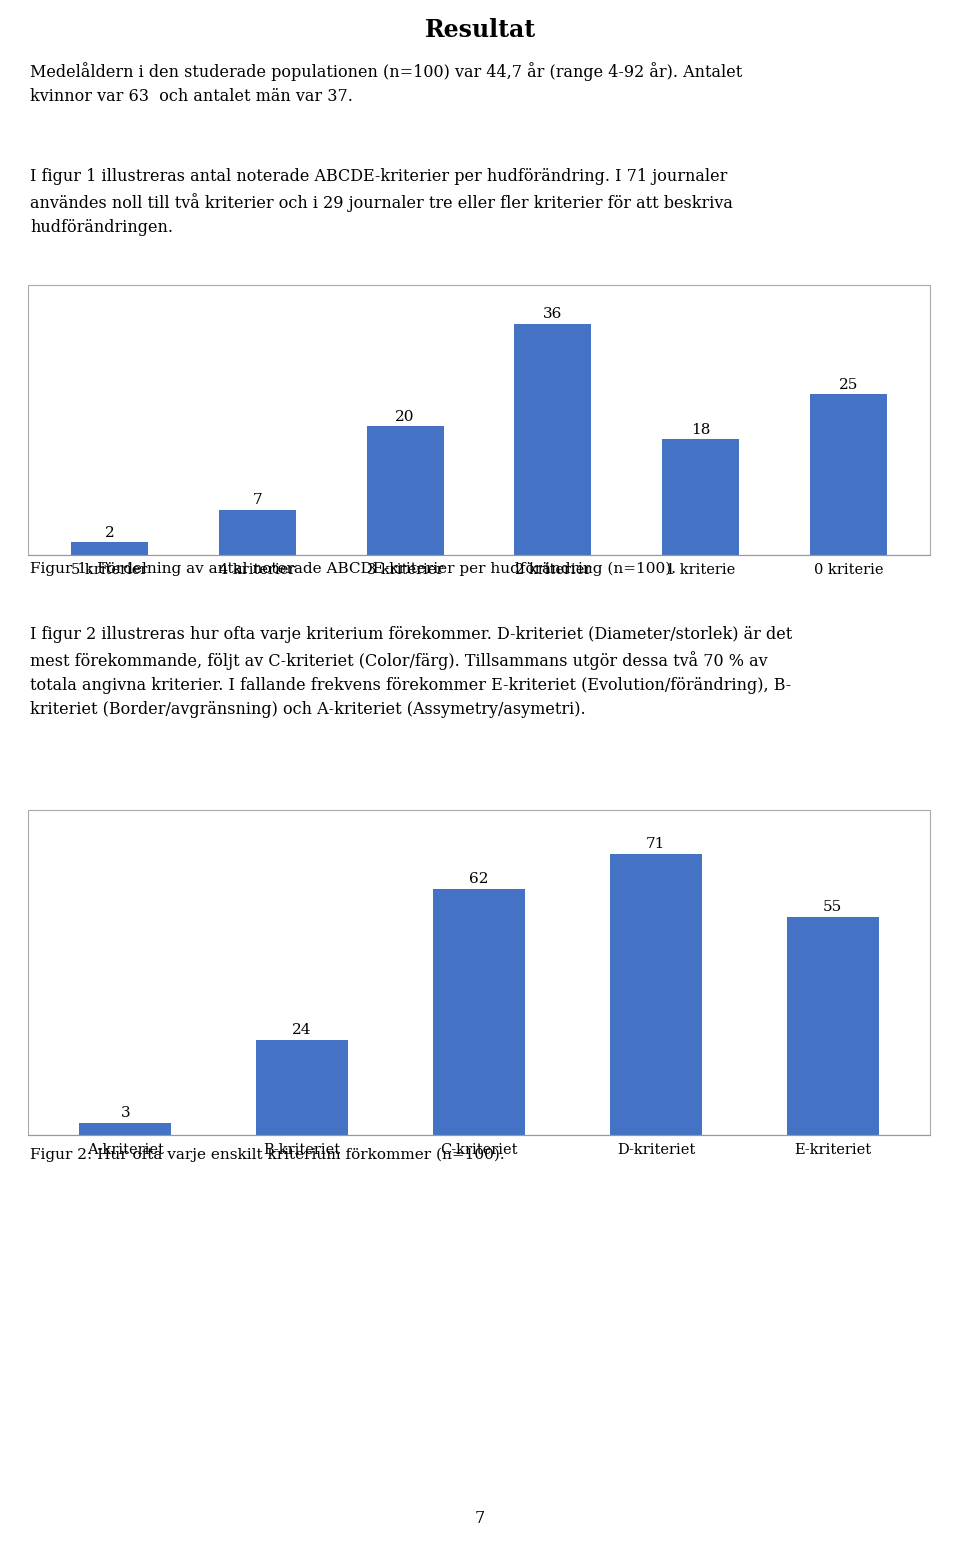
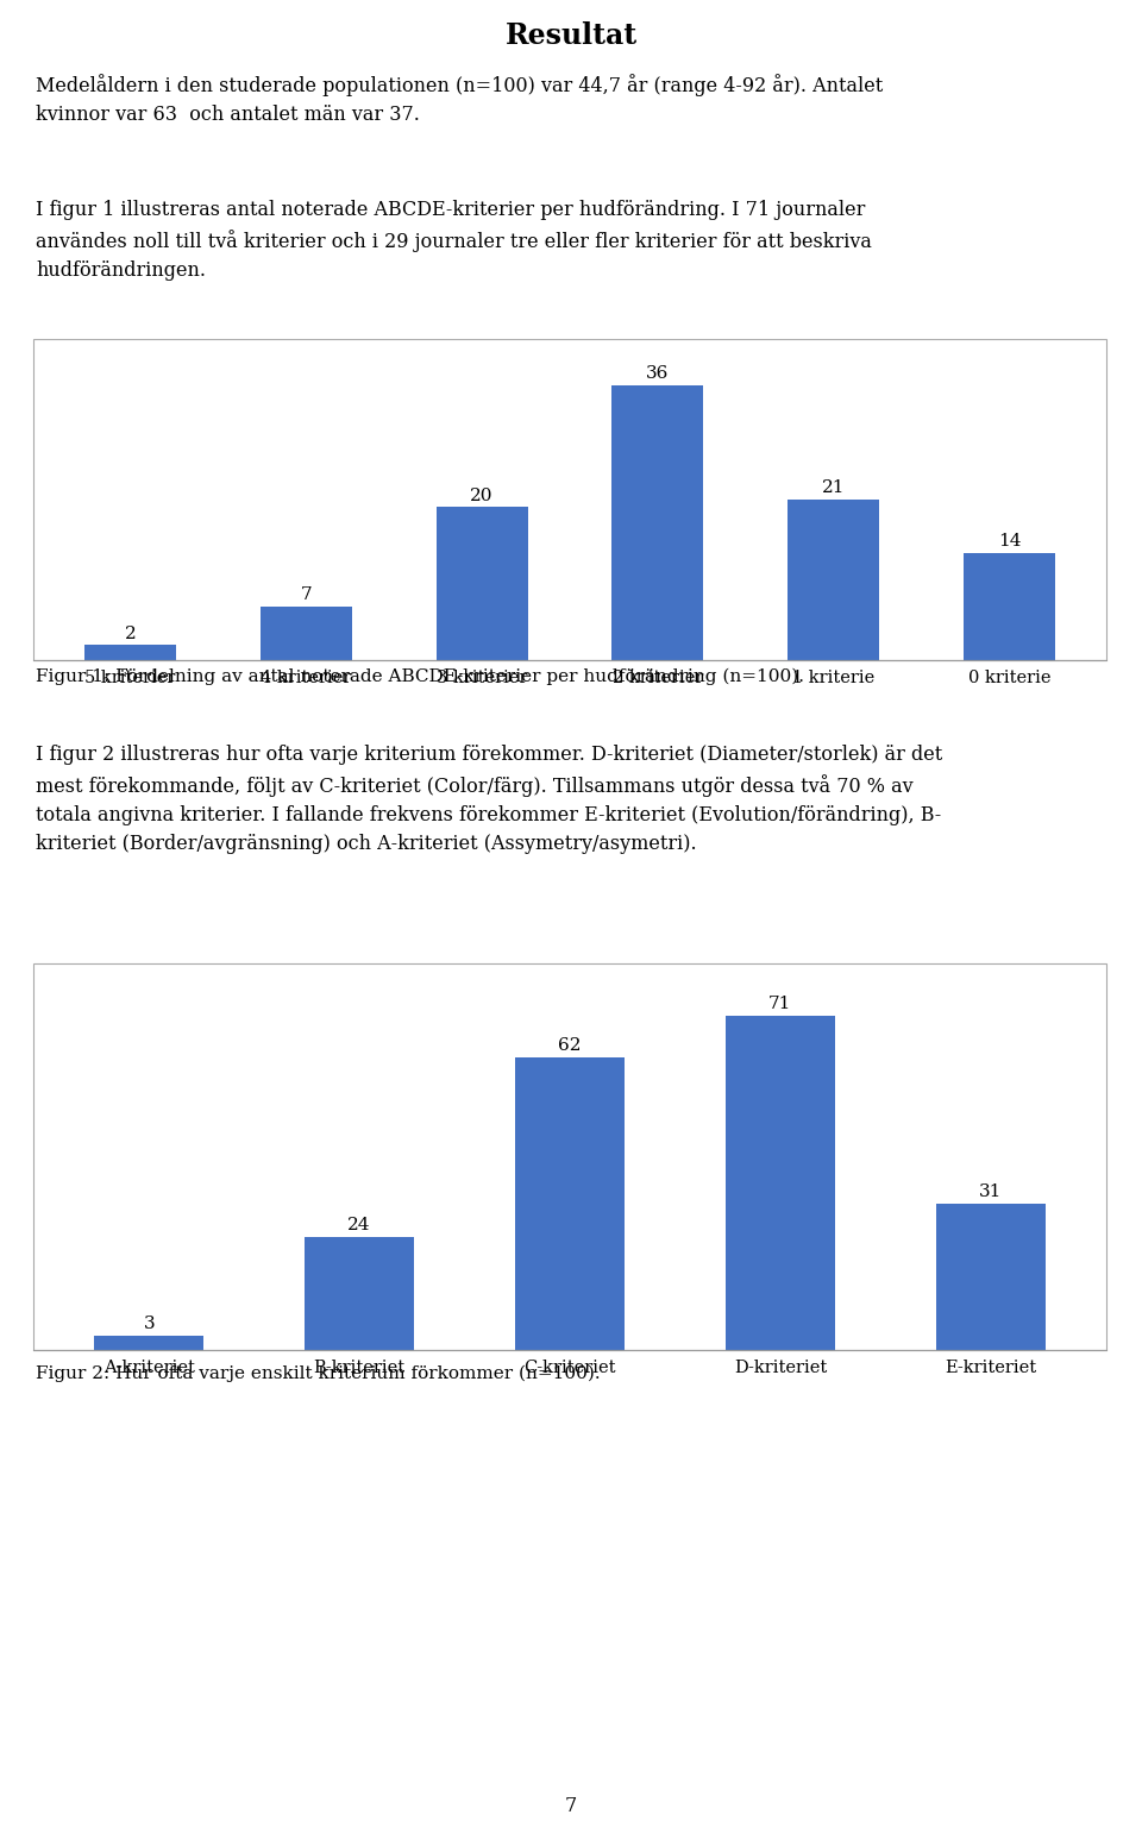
1 kriterie: 18 -> 21
0 kriterie: 25 -> 14
E-kriteriet: 55 -> 31
